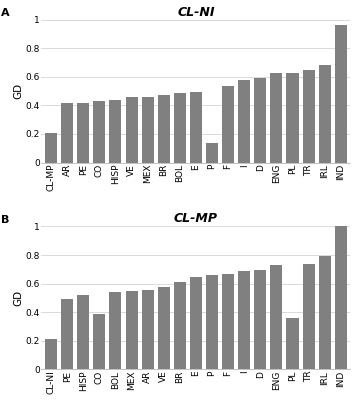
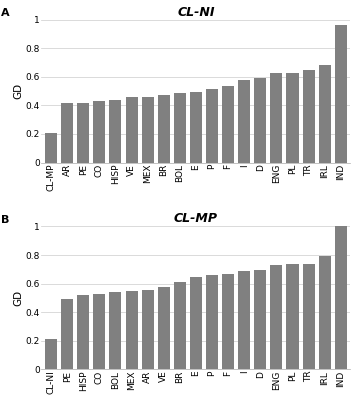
CL-NI/P: 0.14 -> 0.52
CL-MP/CO: 0.39 -> 0.53
CL-MP/PL: 0.36 -> 0.73
